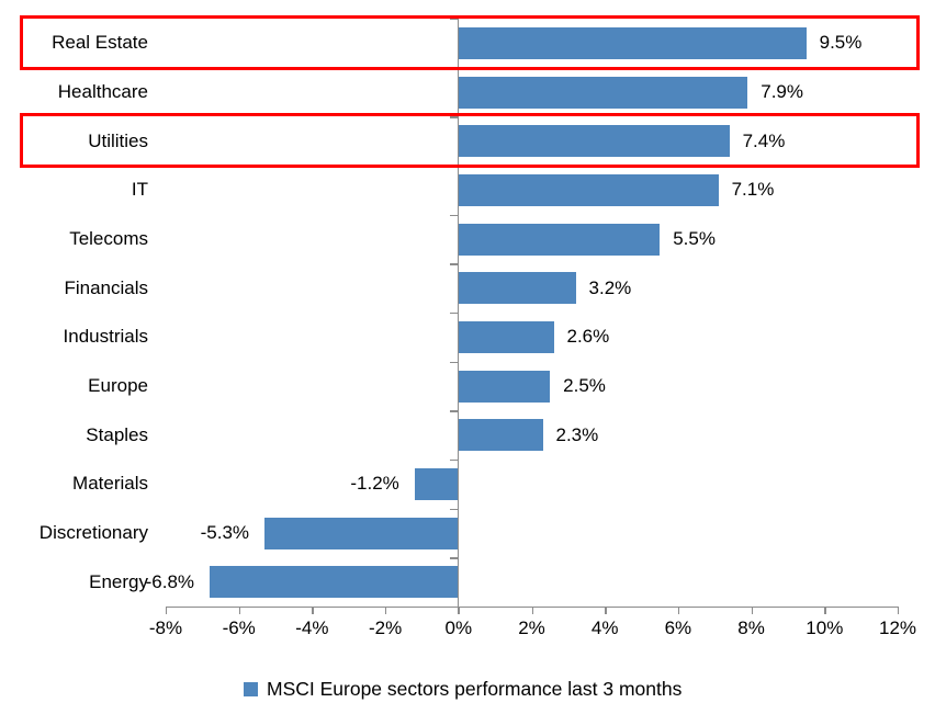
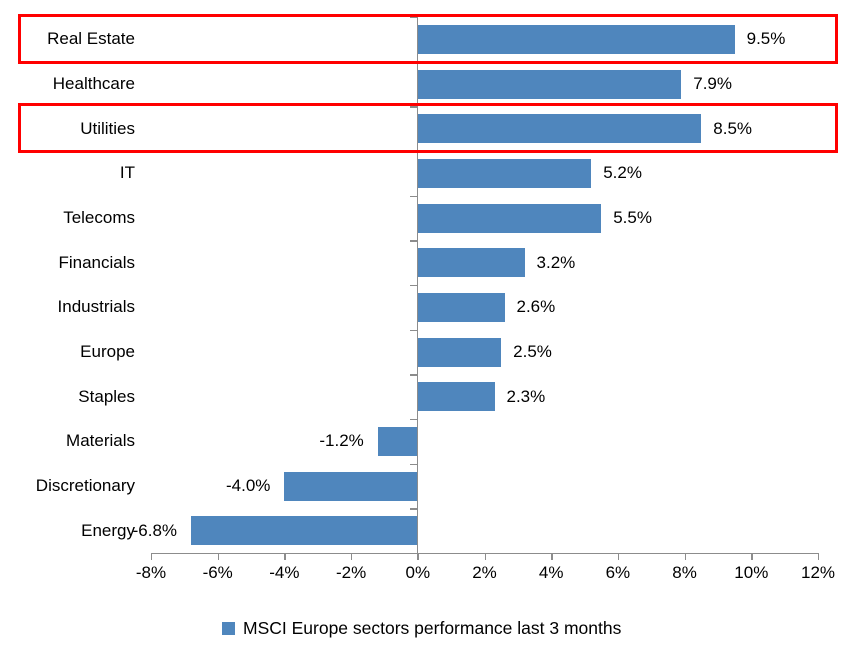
Utilities: 7.4% -> 8.5%
IT: 7.1% -> 5.2%
Discretionary: -5.3% -> -4.0%
